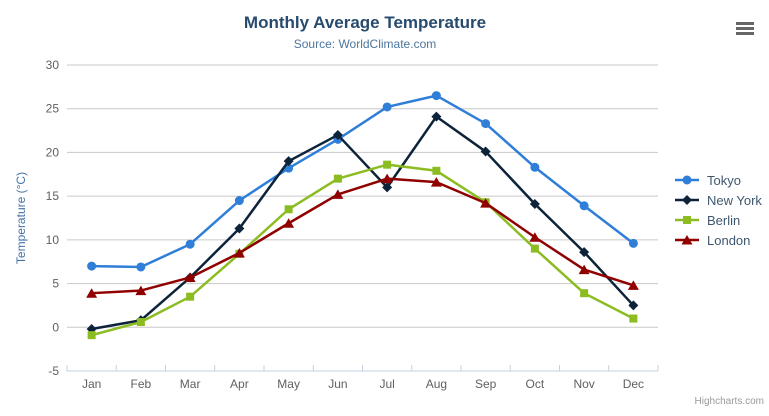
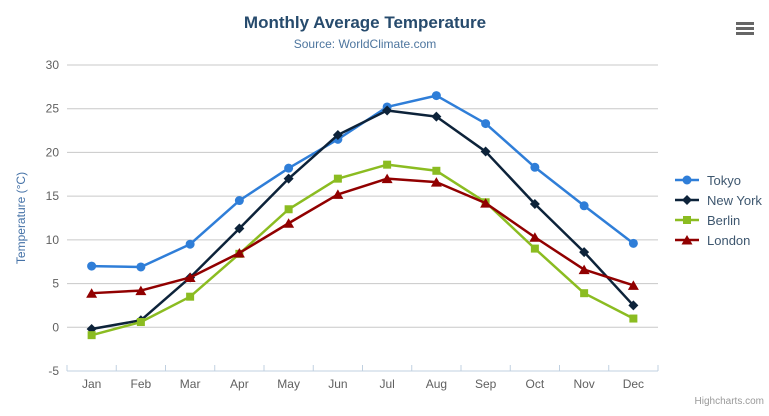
New York/May: 19 -> 17
New York/Jul: 16 -> 25
